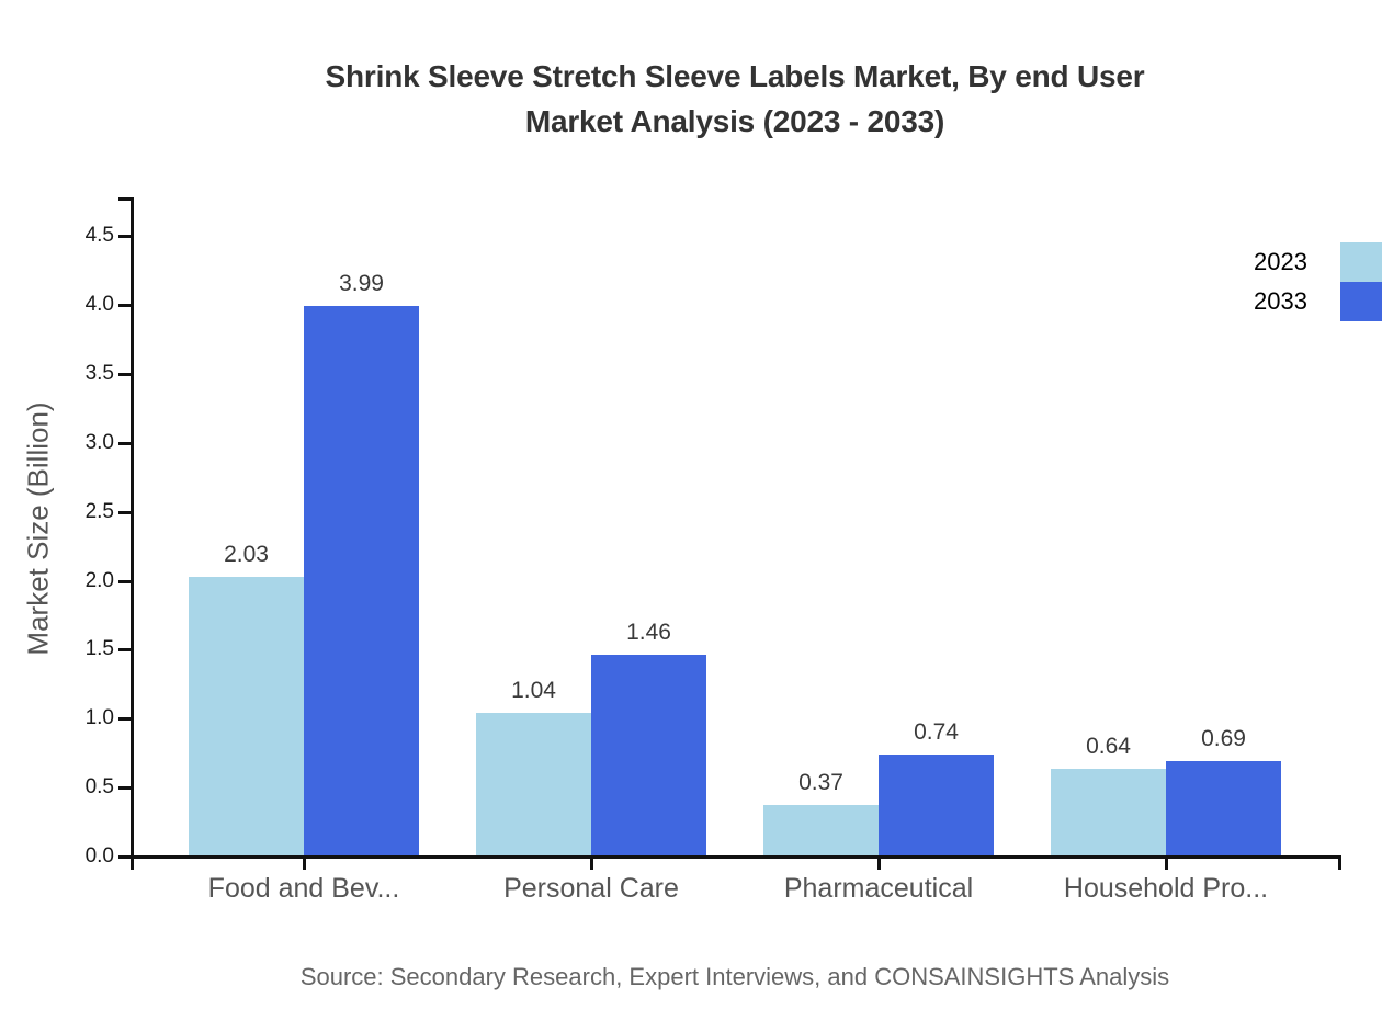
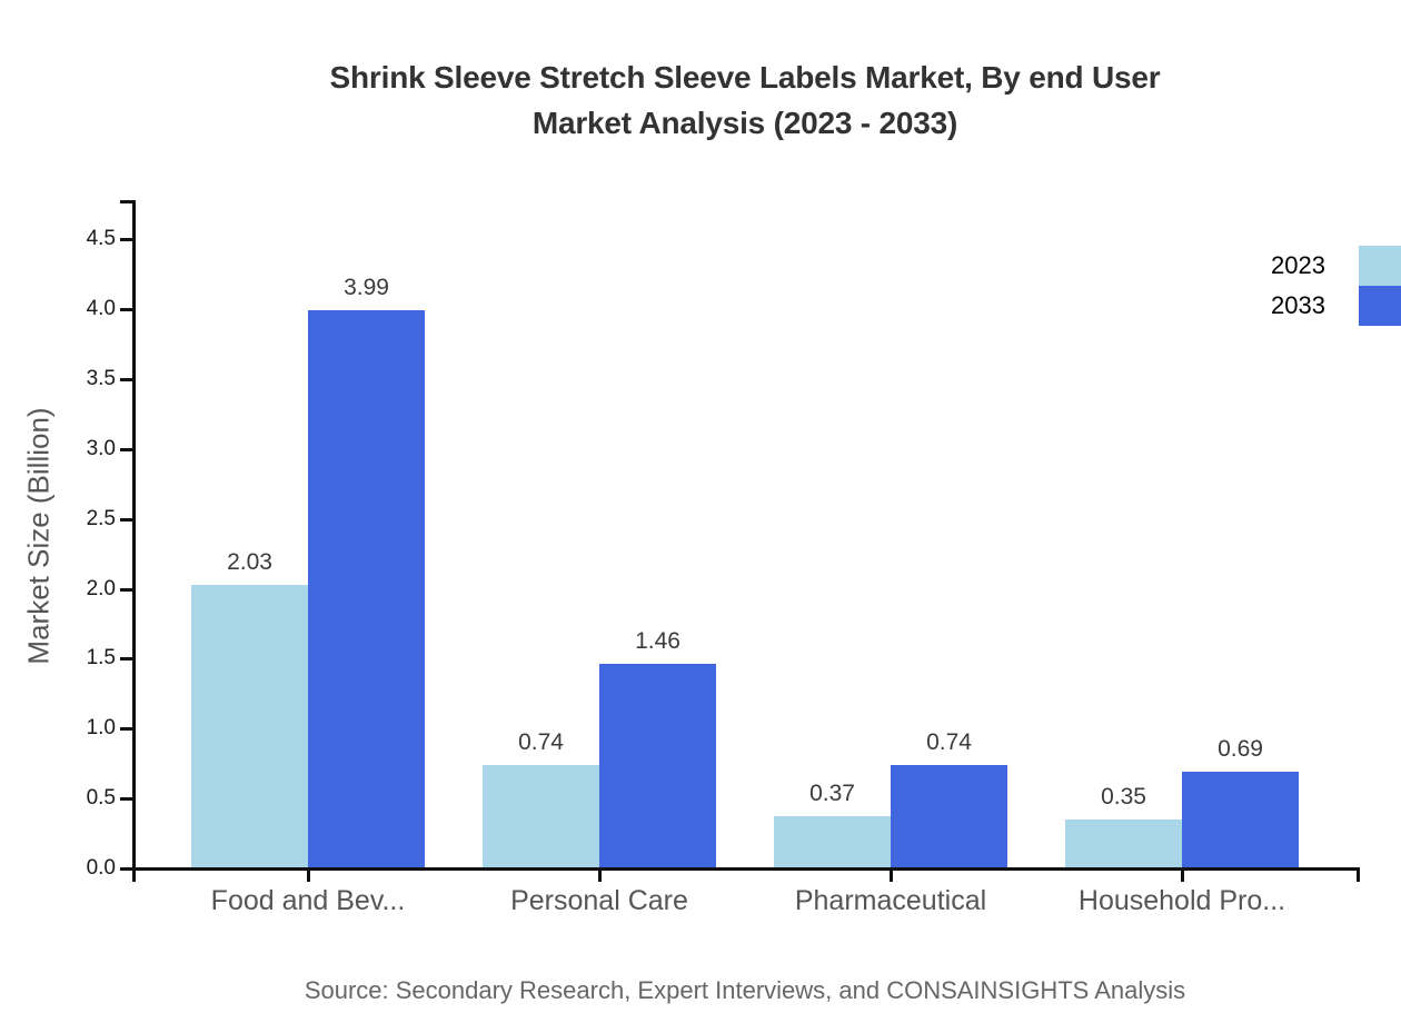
2023/Personal Care: 1.04 -> 0.74
2023/Household Pro...: 0.64 -> 0.35
